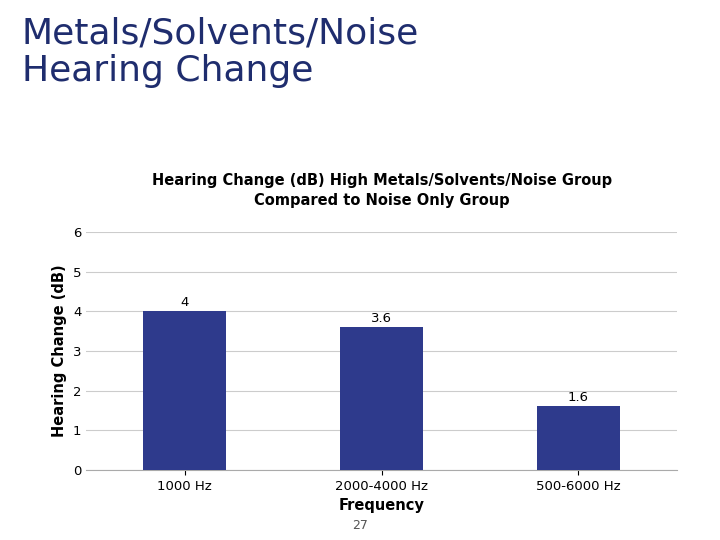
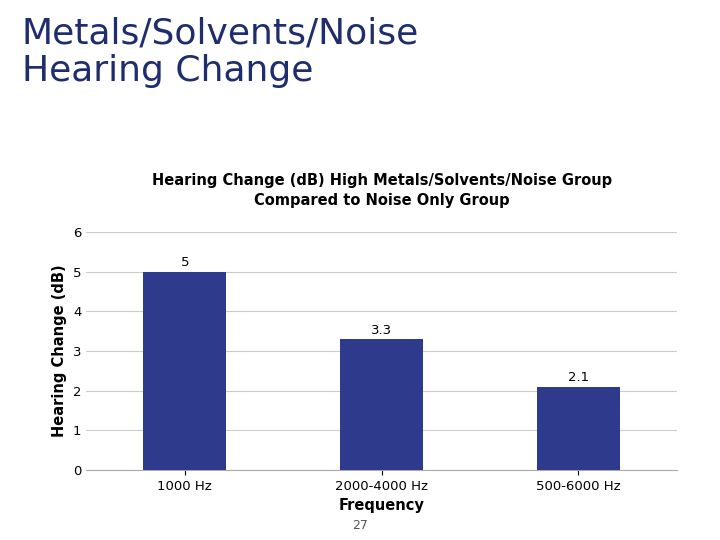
1000 Hz: 4 -> 5
2000-4000 Hz: 3.6 -> 3.3
500-6000 Hz: 1.6 -> 2.1
